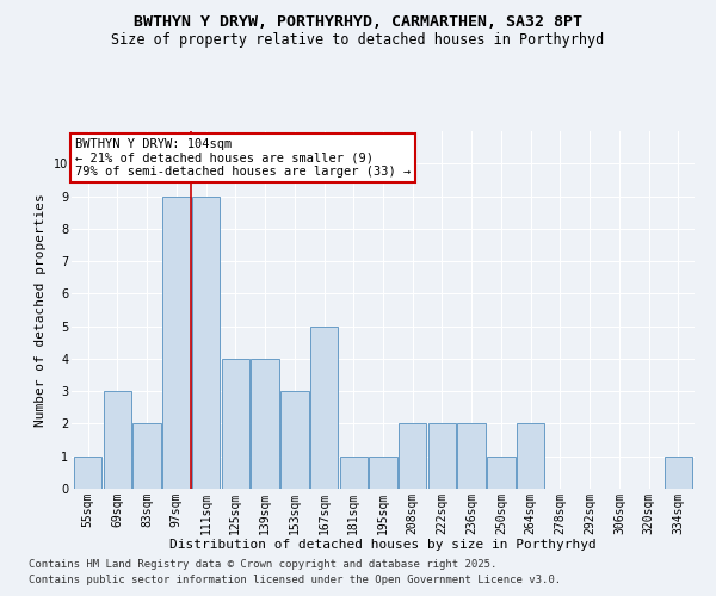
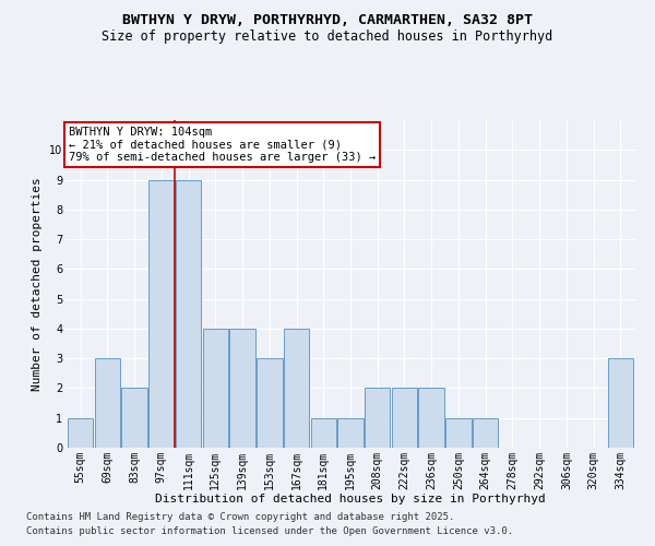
167sqm: 5 -> 4
264sqm: 2 -> 1
334sqm: 1 -> 3
